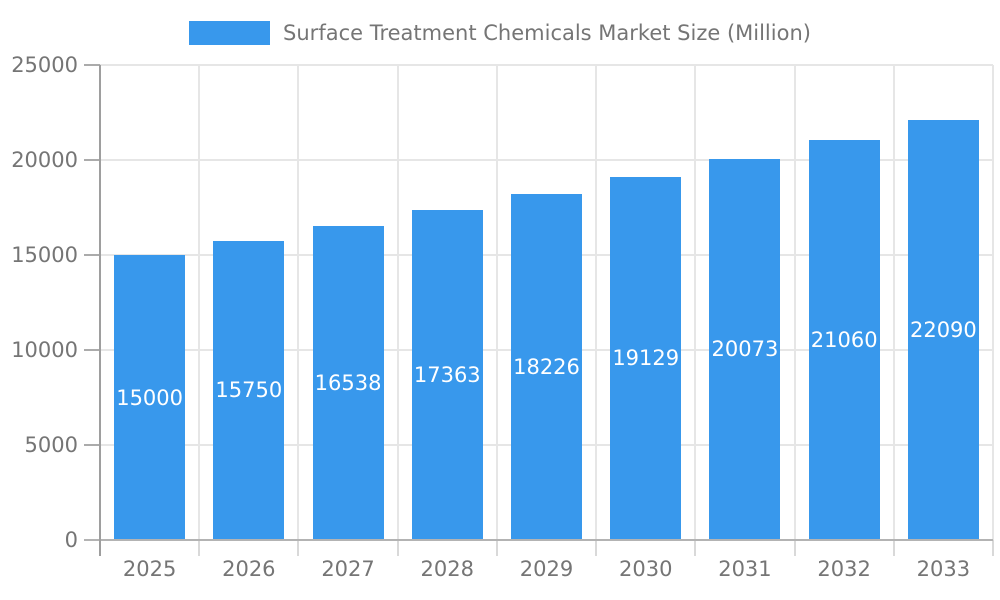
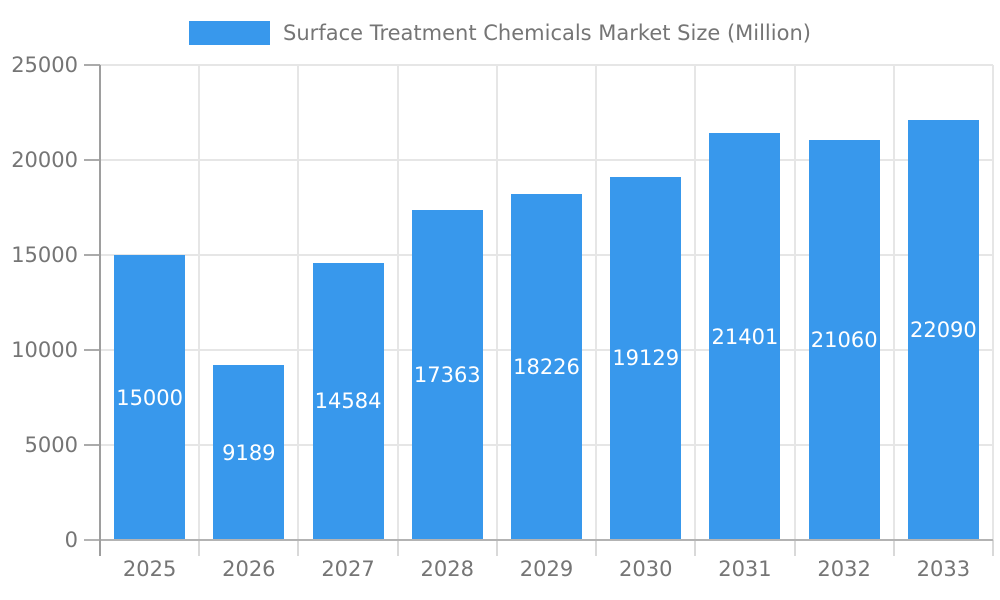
2026: 15750 -> 9189
2027: 16538 -> 14584
2031: 20073 -> 21401
